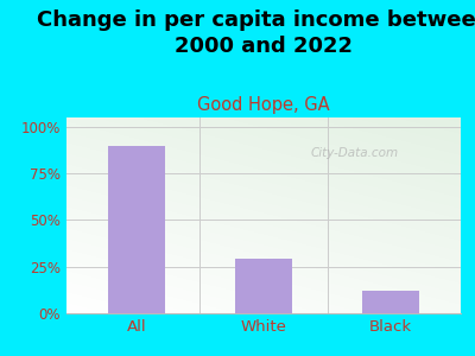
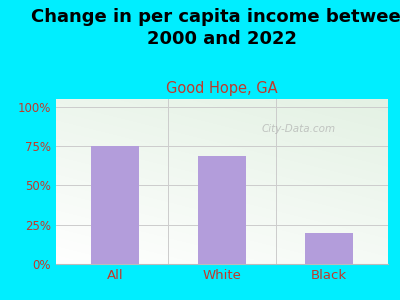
All: 90% -> 75%
White: 29% -> 69%
Black: 12% -> 20%
